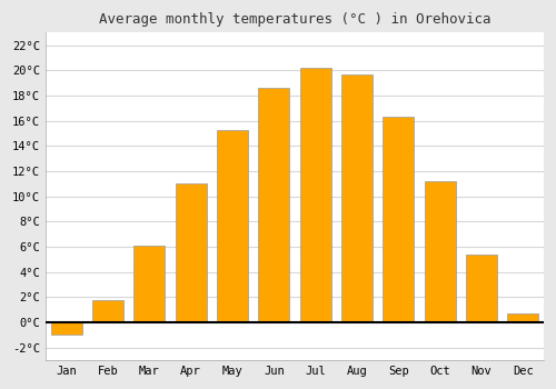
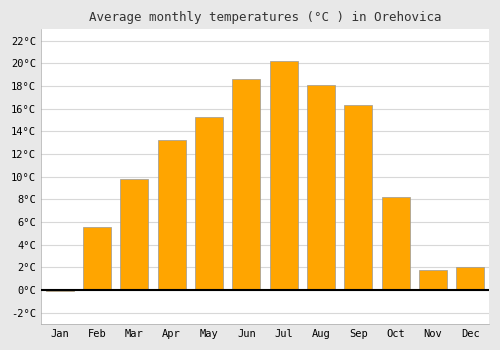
Jan: -1.0°C -> -0.1°C
Feb: 1.8°C -> 5.6°C
Mar: 6.1°C -> 9.8°C
Apr: 11.0°C -> 13.2°C
Aug: 19.7°C -> 18.1°C
Oct: 11.2°C -> 8.2°C
Nov: 5.4°C -> 1.8°C
Dec: 0.7°C -> 2.0°C
